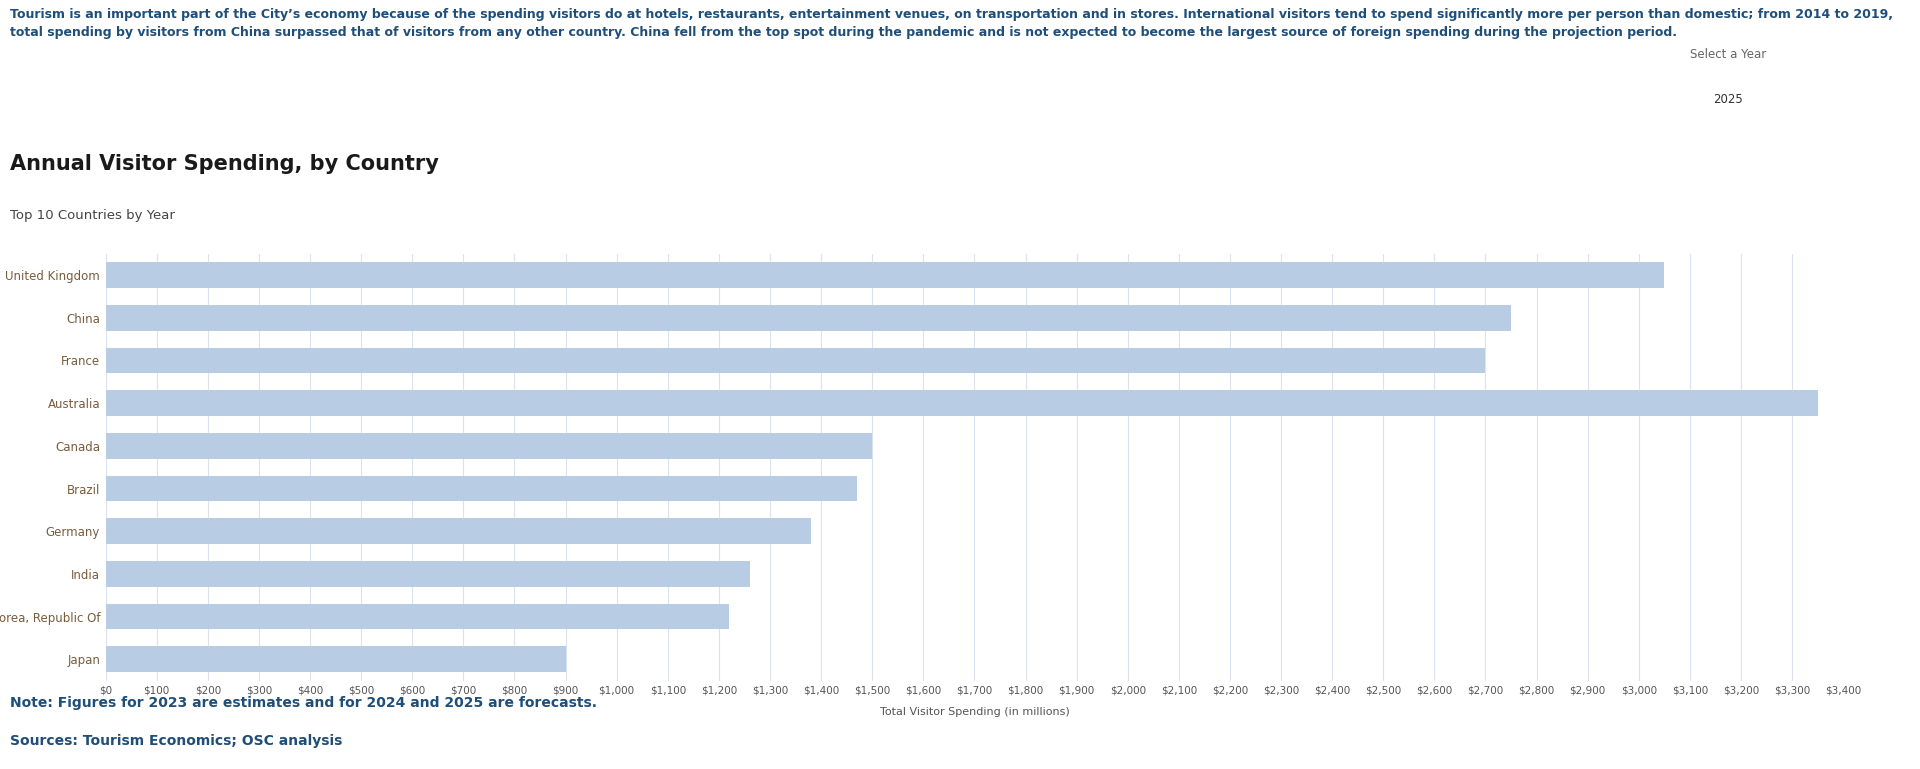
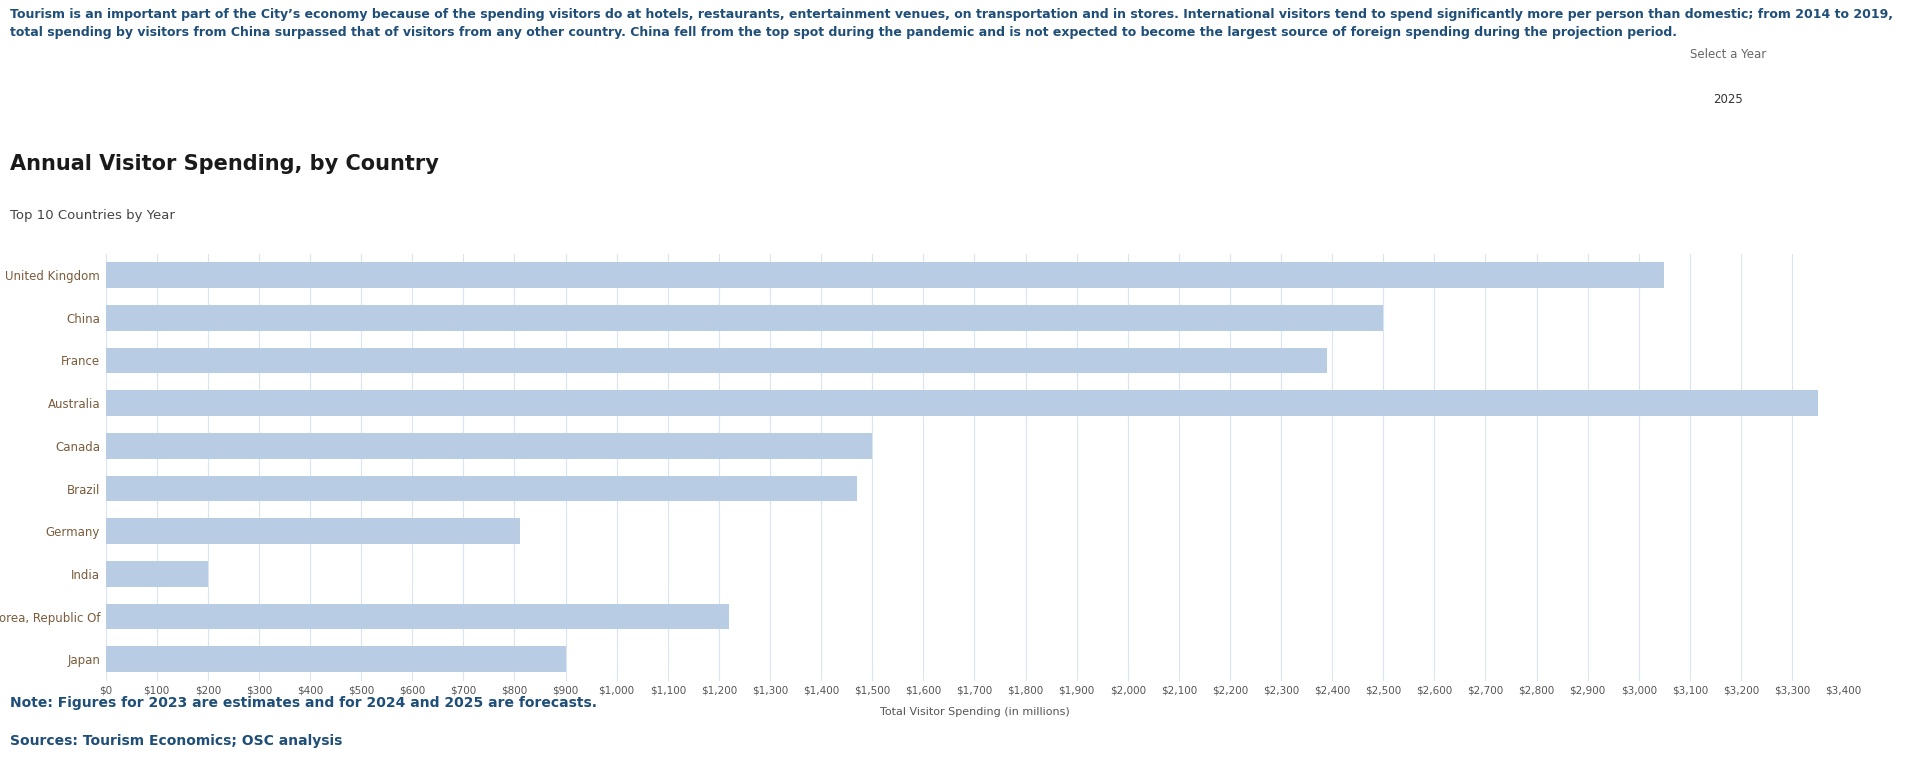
China: $2,750 -> $2,500
France: $2,700 -> $2,390
Germany: $1,380 -> $810
India: $1,260 -> $200
